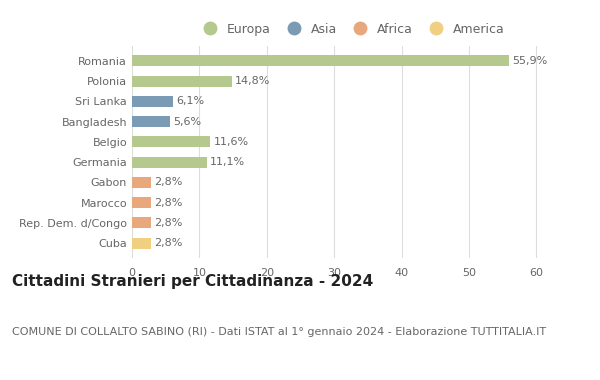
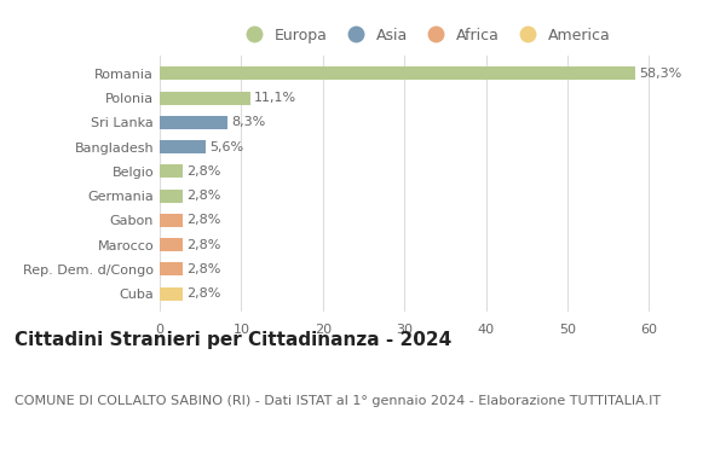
Romania: 55,9% -> 58,3%
Polonia: 14,8% -> 11,1%
Sri Lanka: 6,1% -> 8,3%
Belgio: 11,6% -> 2,8%
Germania: 11,1% -> 2,8%
